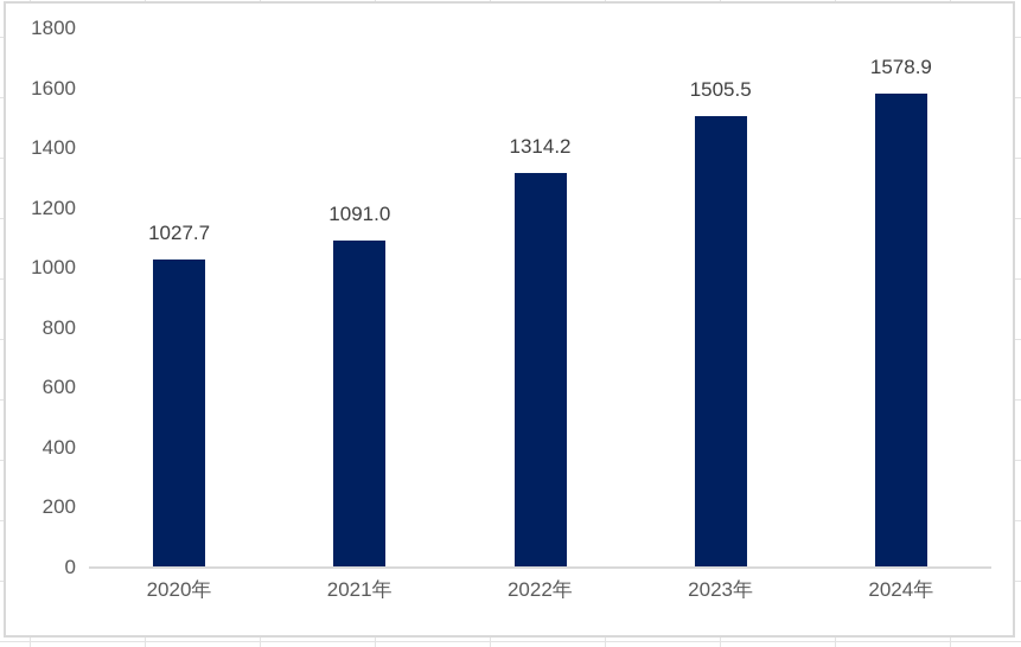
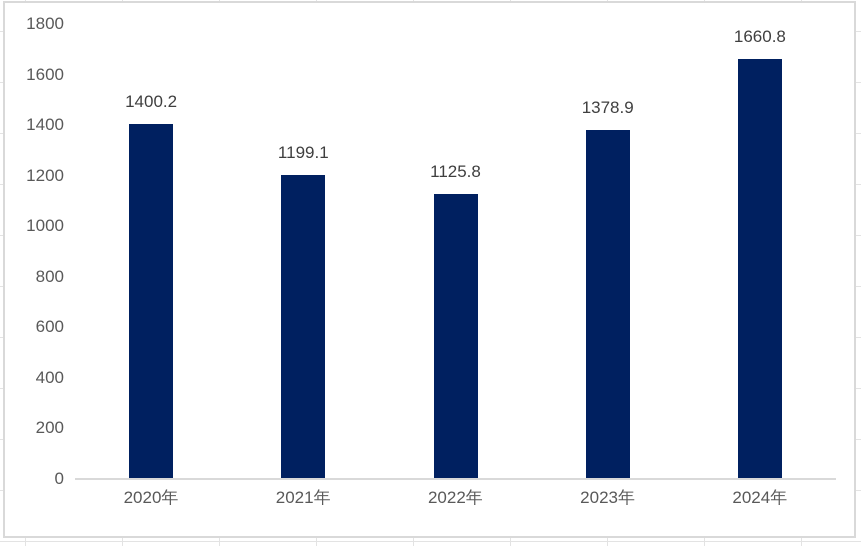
2020年: 1027.7 -> 1400.2
2021年: 1091.0 -> 1199.1
2022年: 1314.2 -> 1125.8
2023年: 1505.5 -> 1378.9
2024年: 1578.9 -> 1660.8
